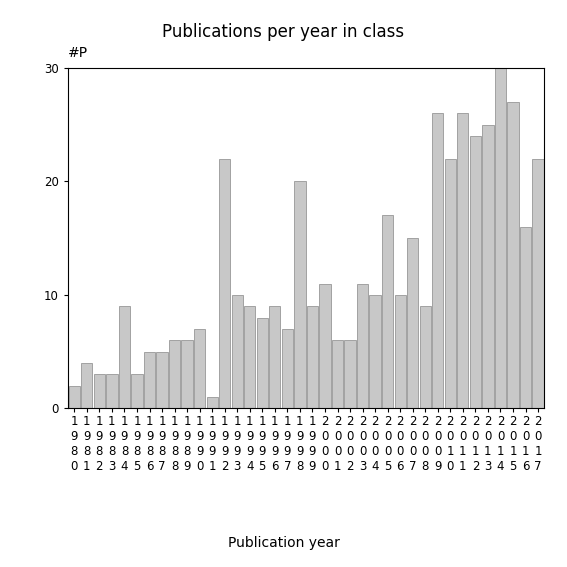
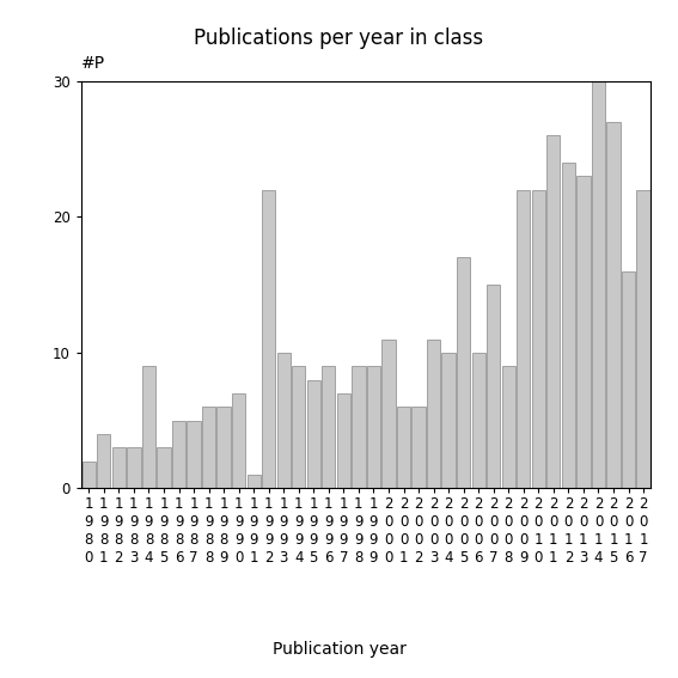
1 9 9 8: 20 -> 9
2 0 0 9: 26 -> 22
2 0 1 3: 25 -> 23
